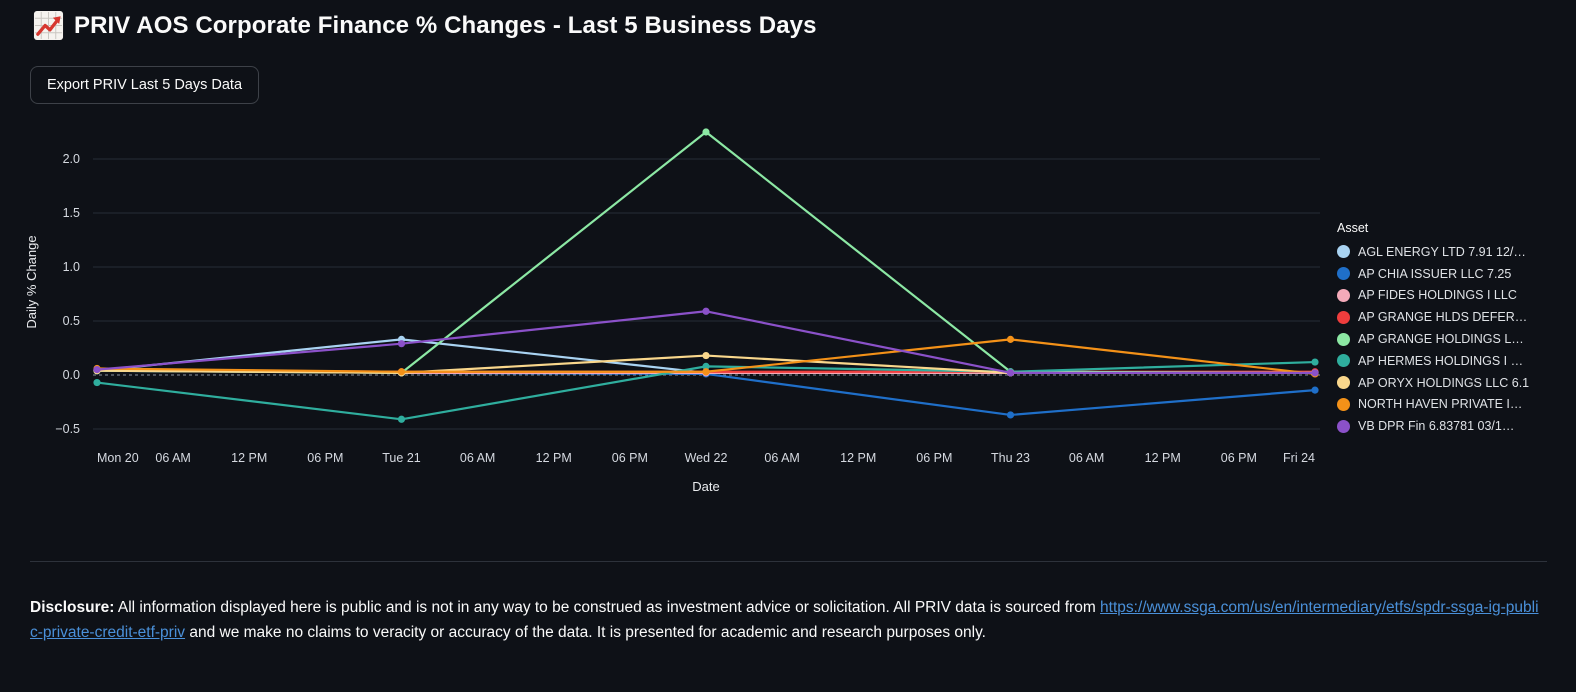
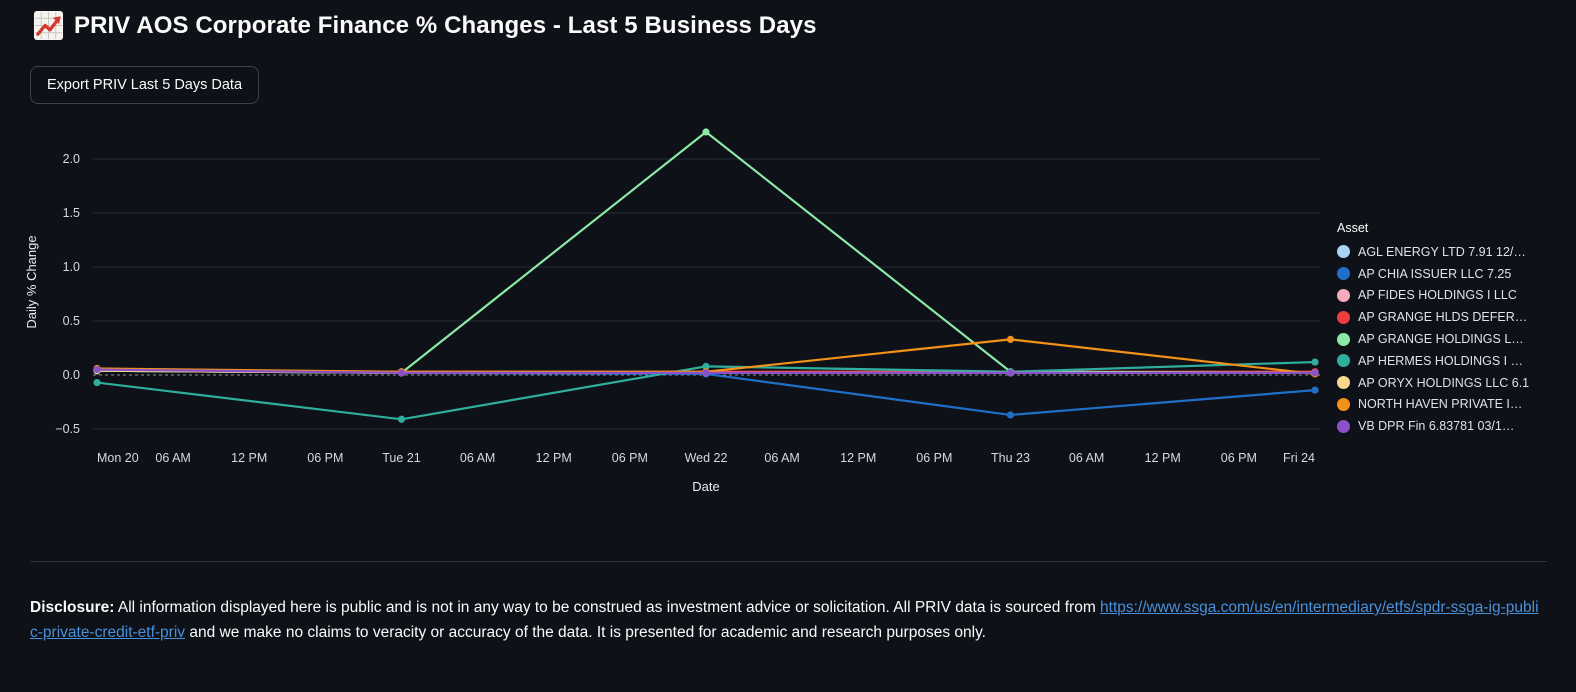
AGL ENERGY LTD 7.91 12/…/Tue 21: 0.33 -> 0.02
VB DPR Fin 6.83781 03/1…/Tue 21: 0.29 -> 0.02
AP ORYX HOLDINGS LLC 6.1/Wed 22: 0.18 -> 0.02
VB DPR Fin 6.83781 03/1…/Wed 22: 0.59 -> 0.02
